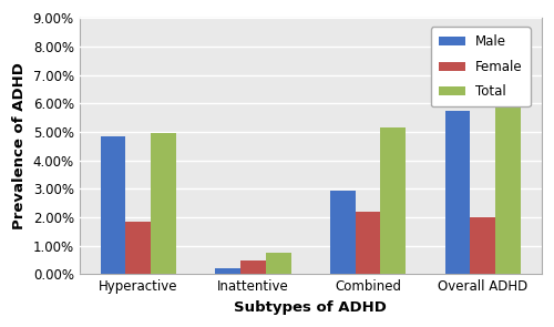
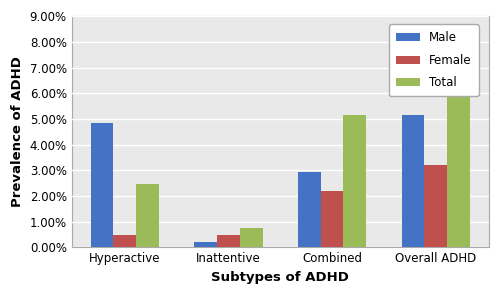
Female/Hyperactive: 1.85% -> 0.49%
Total/Hyperactive: 4.95% -> 2.46%
Male/Overall ADHD: 5.75% -> 5.16%
Female/Overall ADHD: 2.00% -> 3.19%
